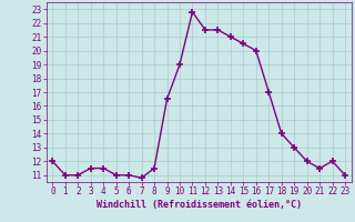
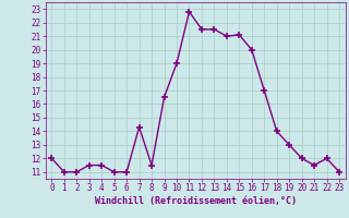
7: 10.8 -> 14.3
15: 20.5 -> 21.1
